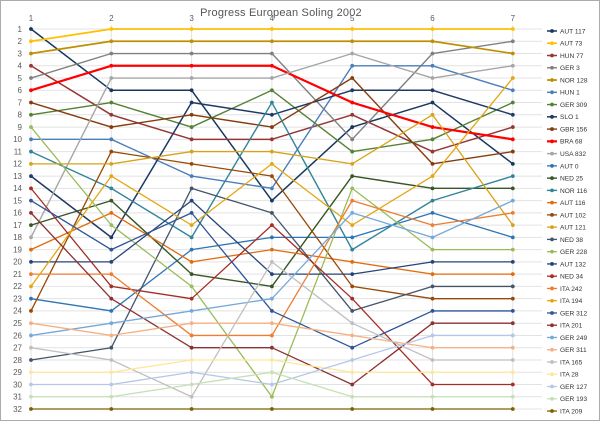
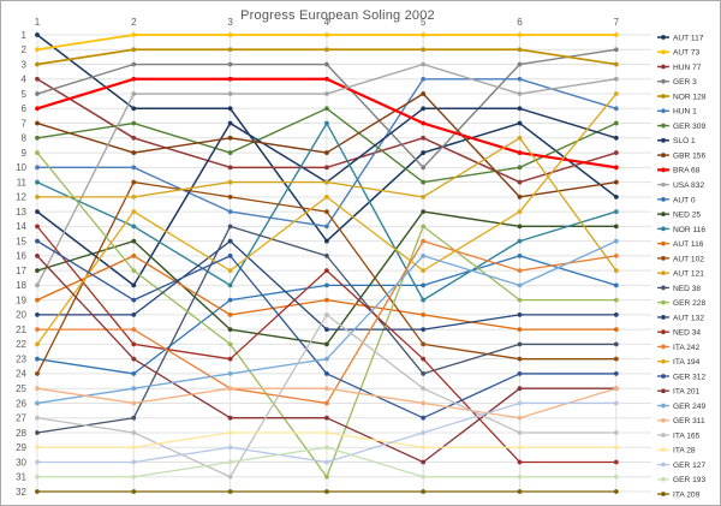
ITA 242/3: 26 -> 25
SLO 1/4: 8 -> 11
GER 311/7: 27 -> 25
